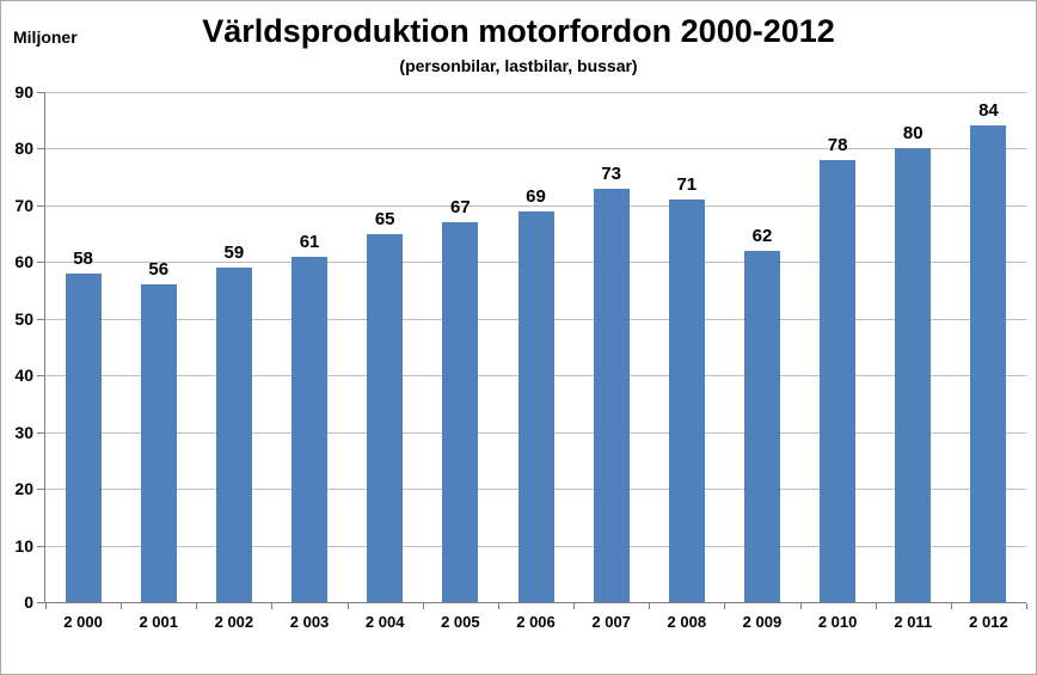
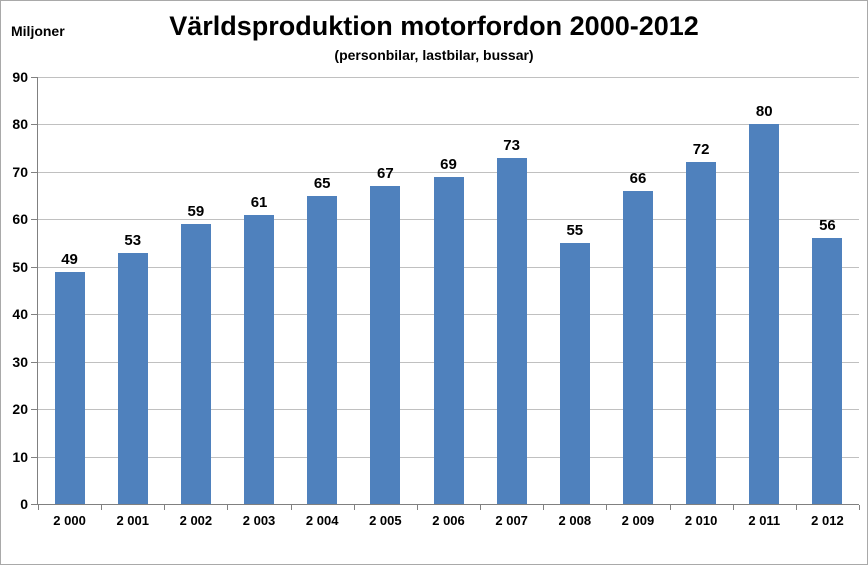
2 000: 58 -> 49
2 001: 56 -> 53
2 008: 71 -> 55
2 009: 62 -> 66
2 010: 78 -> 72
2 012: 84 -> 56
